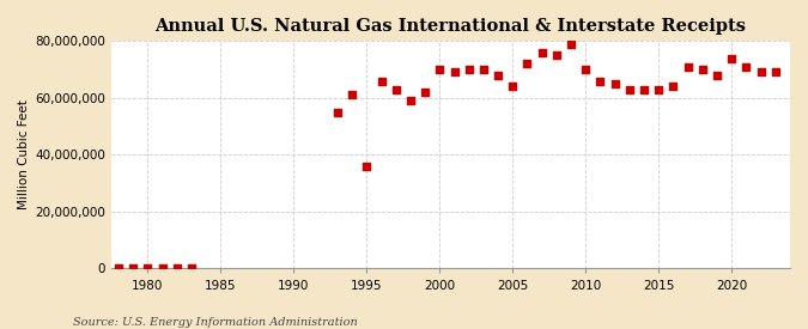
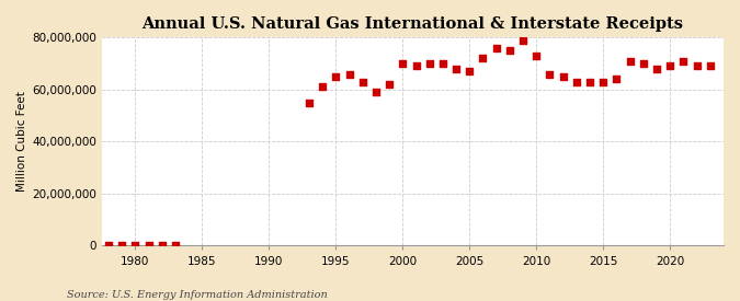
1995: 36,000,000 -> 65,000,000
2005: 64,000,000 -> 67,000,000
2010: 70,000,000 -> 73,000,000
2020: 74,000,000 -> 69,000,000
